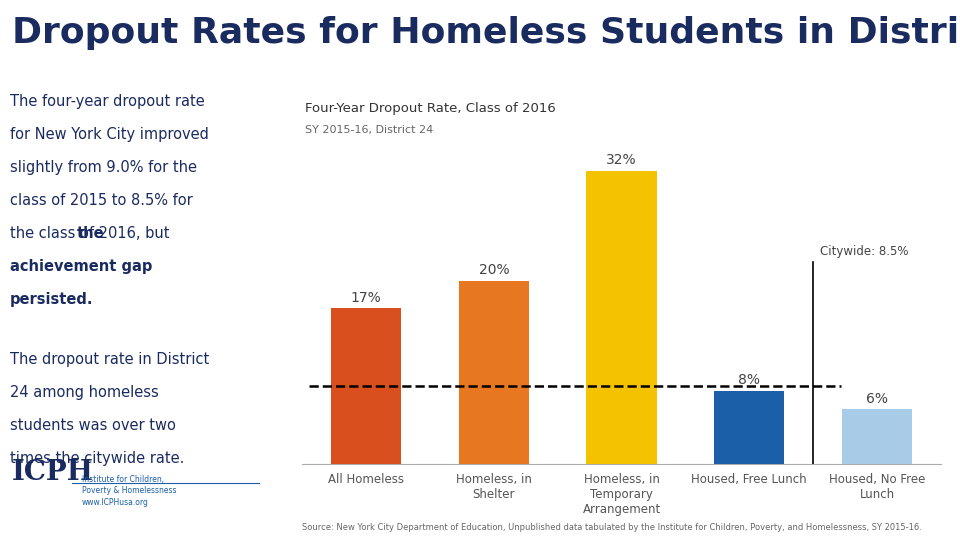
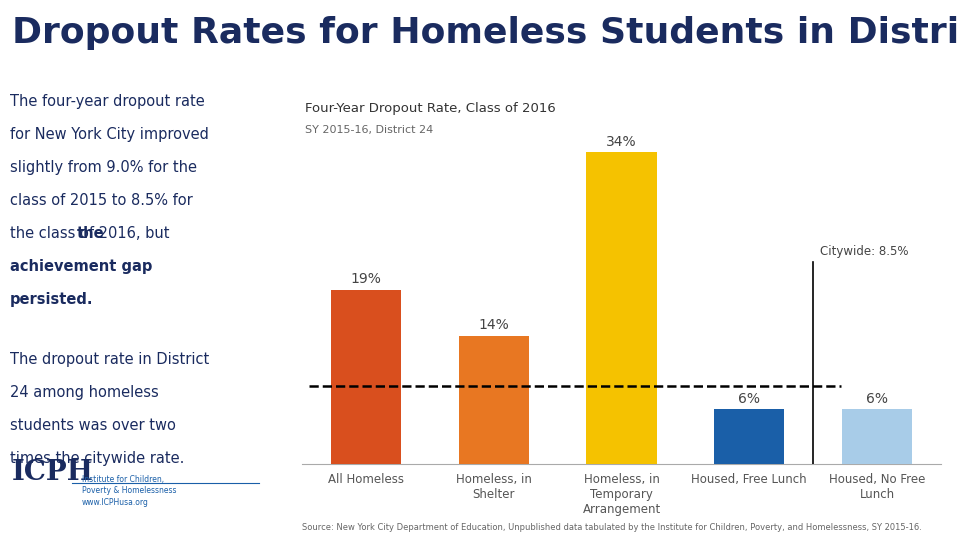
All Homeless: 17% -> 19%
Homeless, in Shelter: 20% -> 14%
Homeless, in Temporary Arrangement: 32% -> 34%
Housed, Free Lunch: 8% -> 6%
